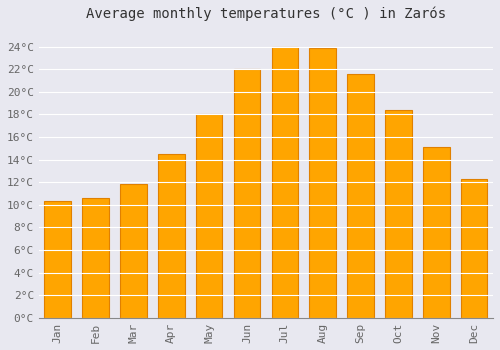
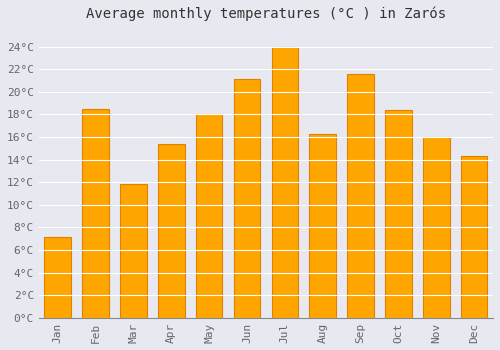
Jan: 10.3°C -> 7.2°C
Feb: 10.6°C -> 18.5°C
Apr: 14.5°C -> 15.4°C
Jun: 22.0°C -> 21.1°C
Aug: 23.9°C -> 16.3°C
Nov: 15.1°C -> 16.0°C
Dec: 12.3°C -> 14.3°C
